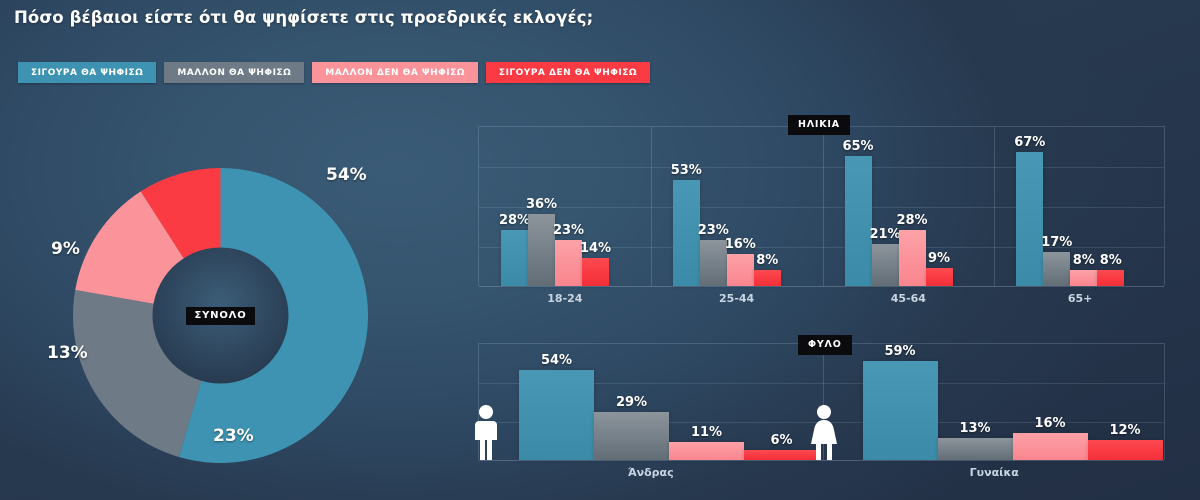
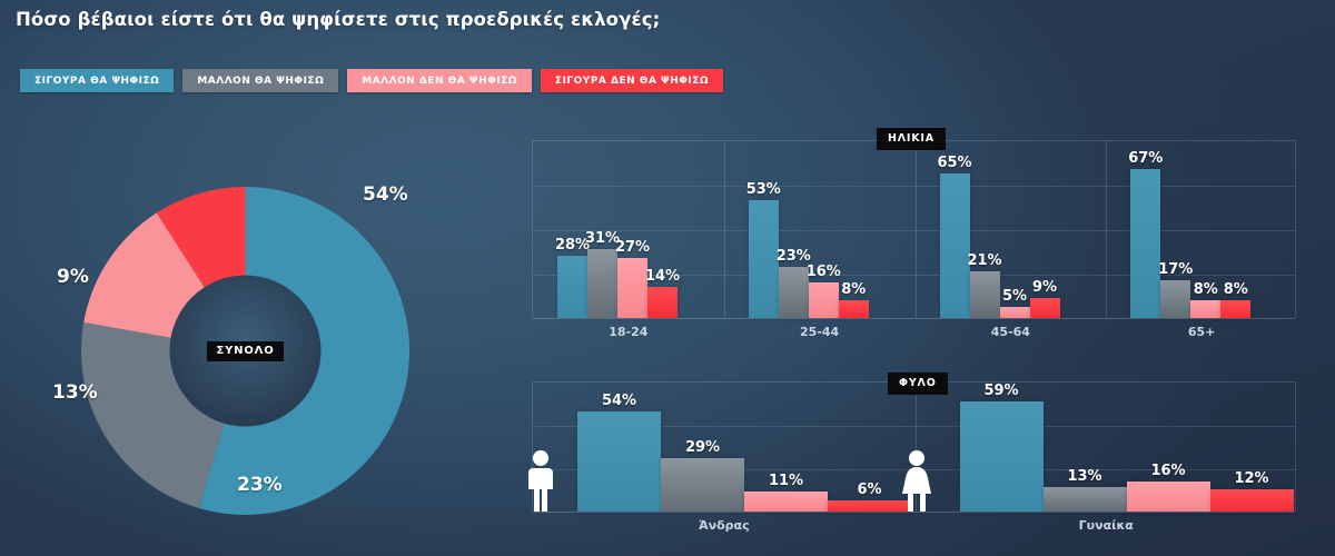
ΗΛΙΚΙΑ/ΜΑΛΛΟΝ ΘΑ ΨΗΦΙΣΩ/18-24: 36% -> 31%
ΗΛΙΚΙΑ/ΜΑΛΛΟΝ ΔΕΝ ΘΑ ΨΗΦΙΣΩ/18-24: 23% -> 27%
ΗΛΙΚΙΑ/ΜΑΛΛΟΝ ΔΕΝ ΘΑ ΨΗΦΙΣΩ/45-64: 28% -> 5%
